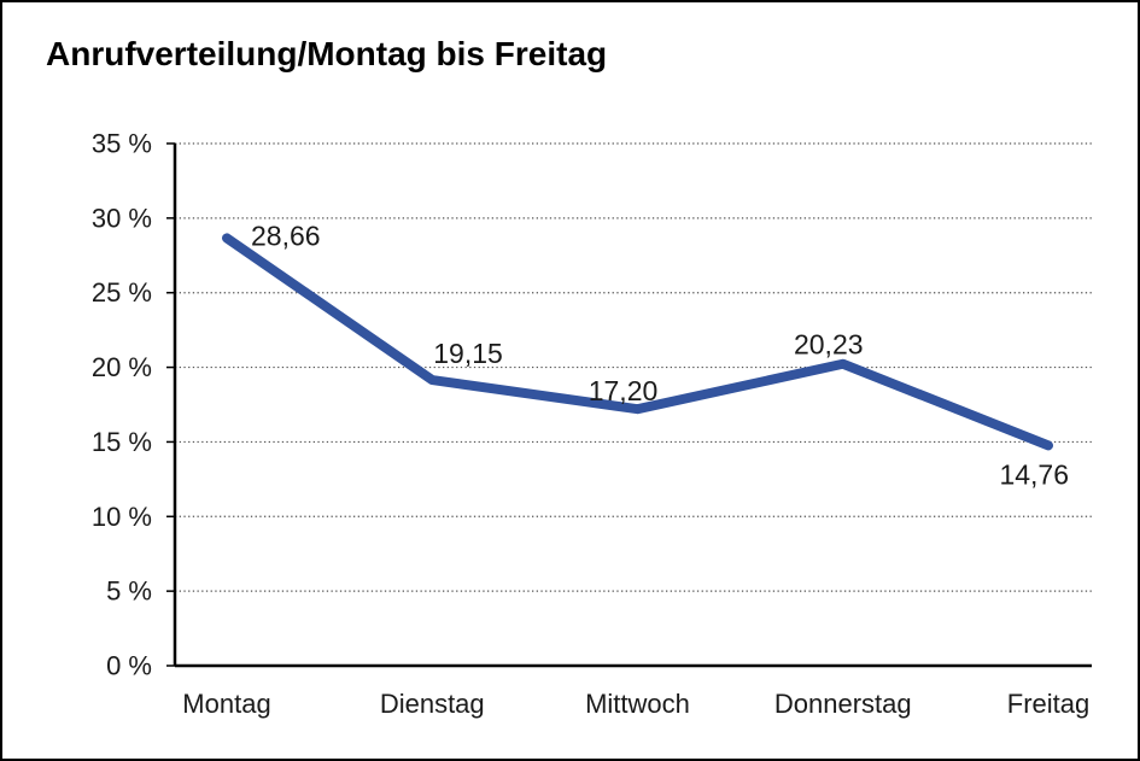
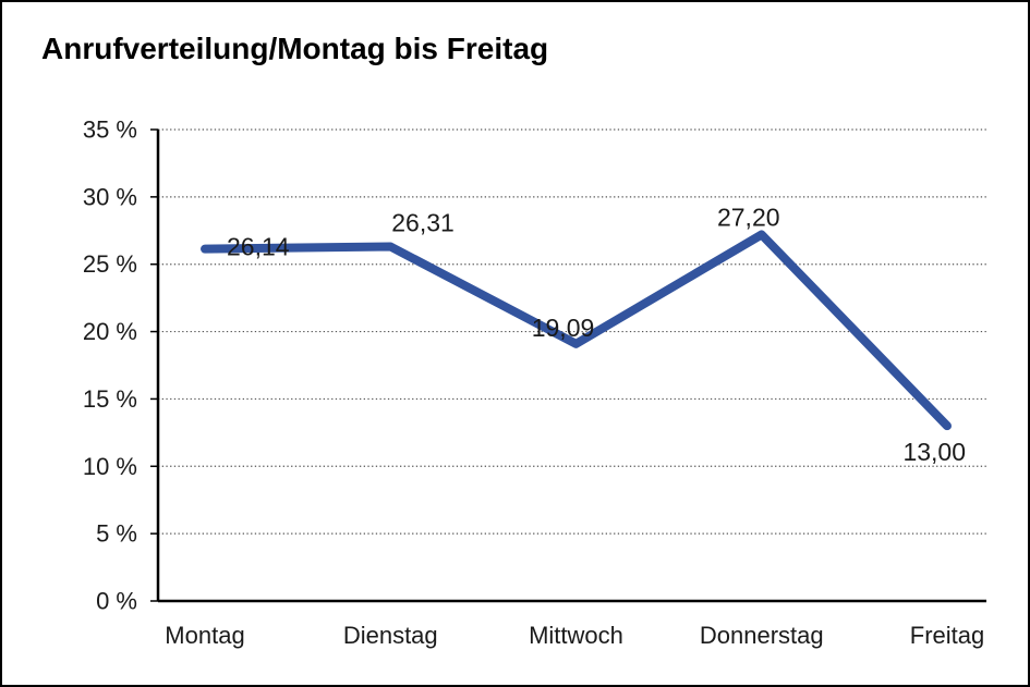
Montag: 28,66 -> 26,14
Dienstag: 19,15 -> 26,31
Mittwoch: 17,20 -> 19,09
Donnerstag: 20,23 -> 27,20
Freitag: 14,76 -> 13,00
